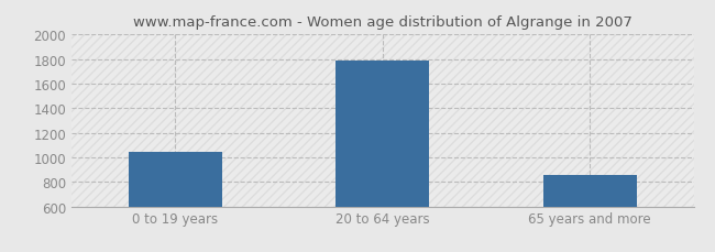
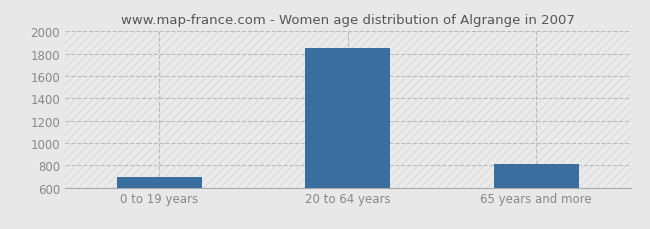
0 to 19 years: 1040 -> 690
20 to 64 years: 1790 -> 1850
65 years and more: 860 -> 810
